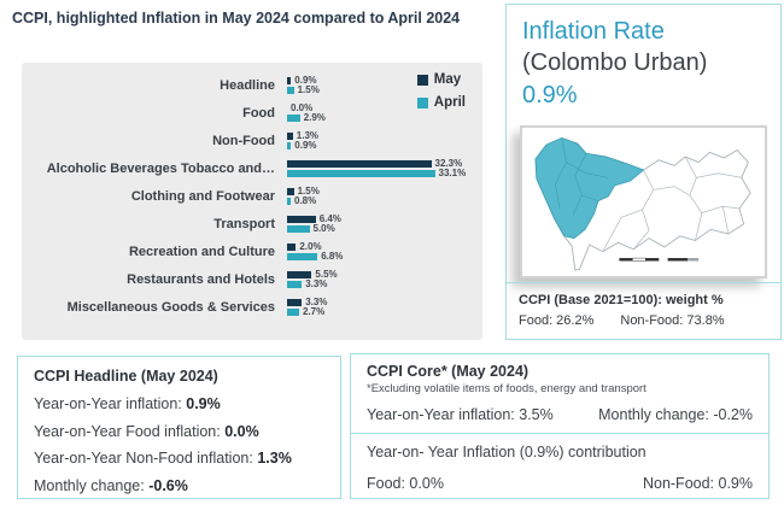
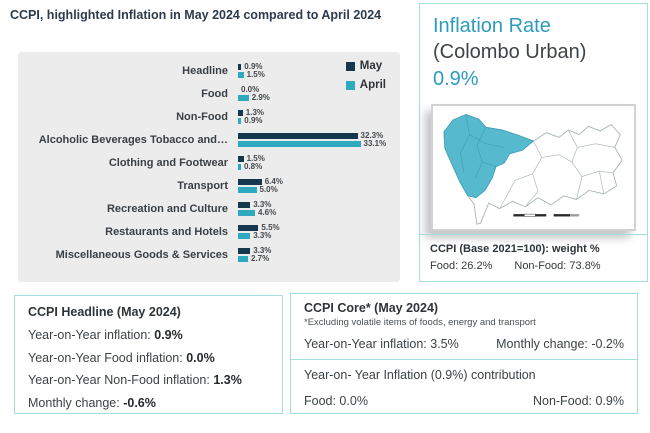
May/Recreation and Culture: 2.0% -> 3.3%
April/Recreation and Culture: 6.8% -> 4.6%
